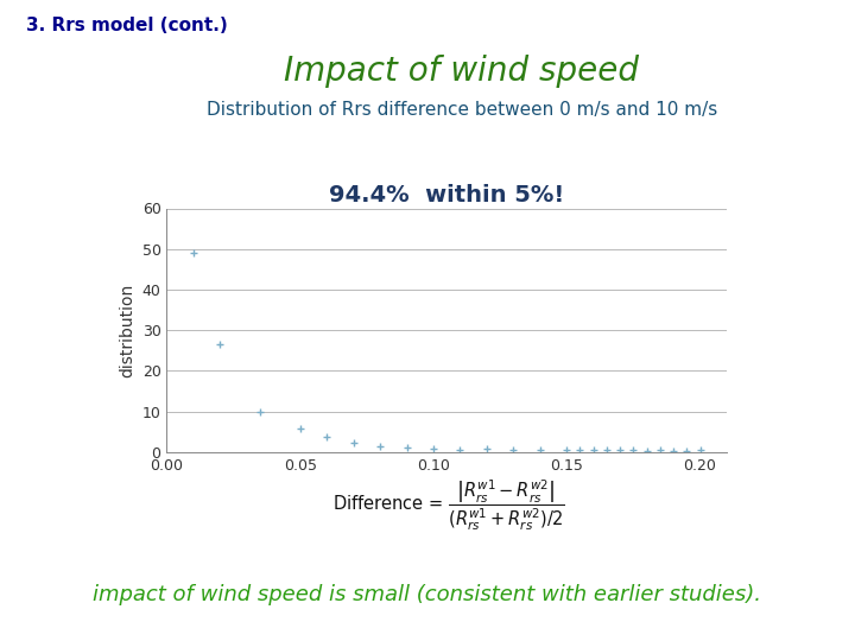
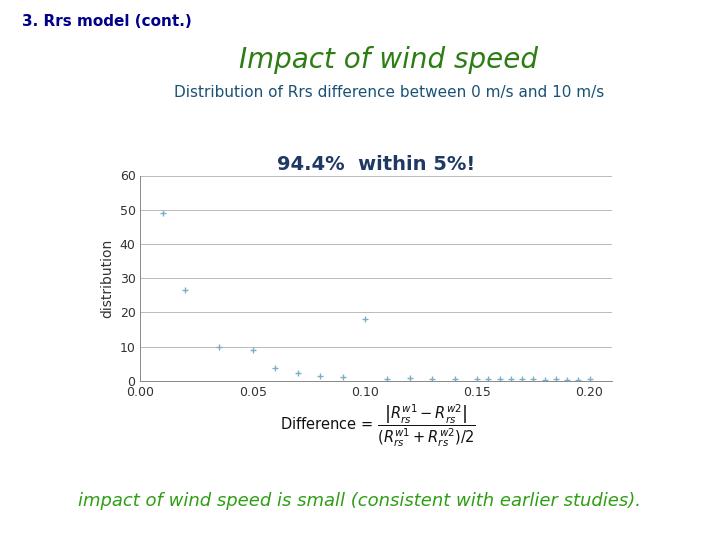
0.05: 5.8 -> 9.0
0.10: 0.7 -> 18.0
